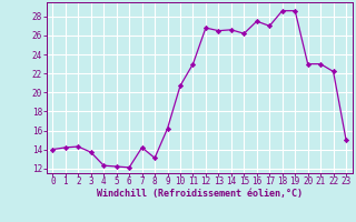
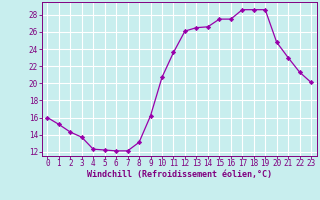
0: 14.0 -> 16.0
1: 14.2 -> 15.2
7: 14.2 -> 12.1
11: 23.0 -> 23.6
12: 26.8 -> 26.1
15: 26.2 -> 27.5
17: 27.0 -> 28.6
20: 23.0 -> 24.8
22: 22.2 -> 21.3
23: 15.0 -> 20.1
